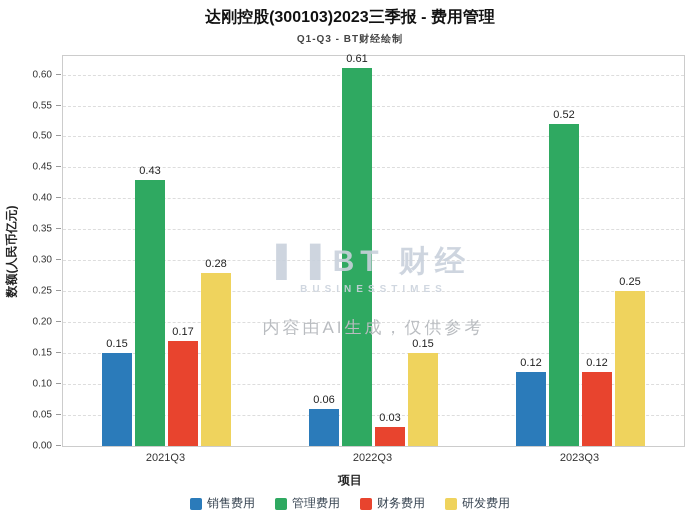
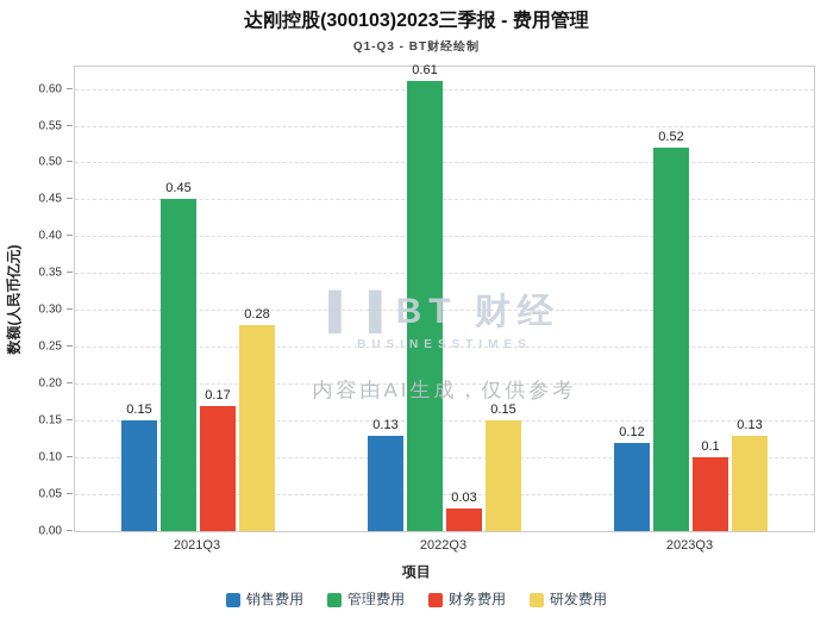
管理费用/2021Q3: 0.43 -> 0.45
销售费用/2022Q3: 0.06 -> 0.13
财务费用/2023Q3: 0.12 -> 0.1
研发费用/2023Q3: 0.25 -> 0.13
